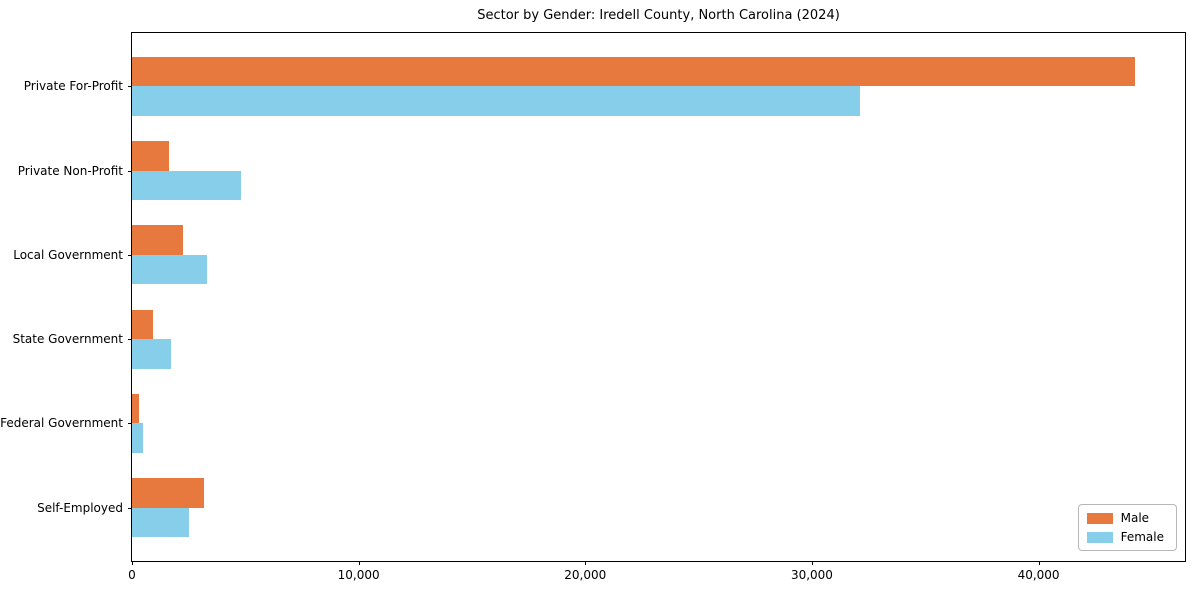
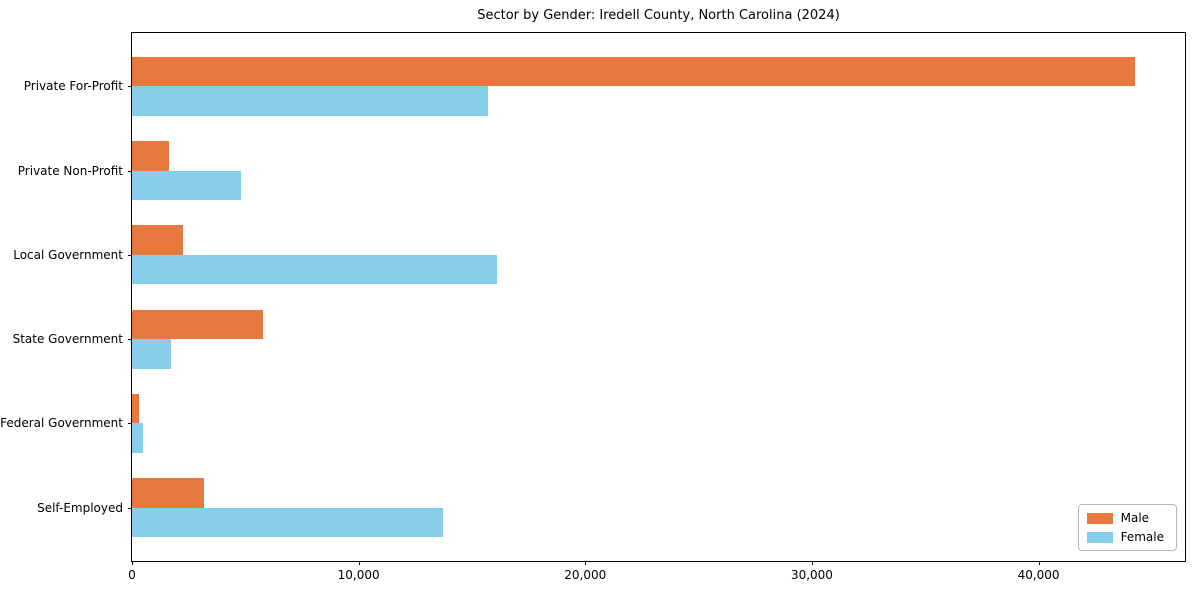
Female/Private For-Profit: 32100 -> 15700
Female/Local Government: 3300 -> 16100
Male/State Government: 900 -> 5800
Female/Self-Employed: 2500 -> 13700
